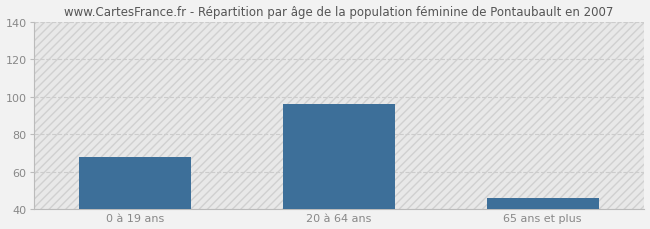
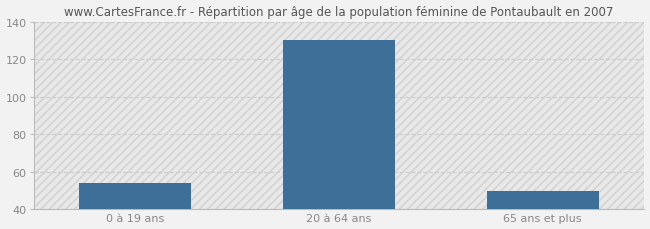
0 à 19 ans: 68 -> 54
20 à 64 ans: 96 -> 130
65 ans et plus: 46 -> 50
